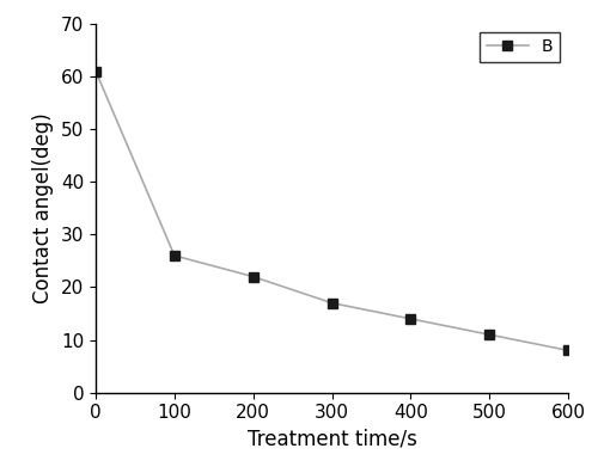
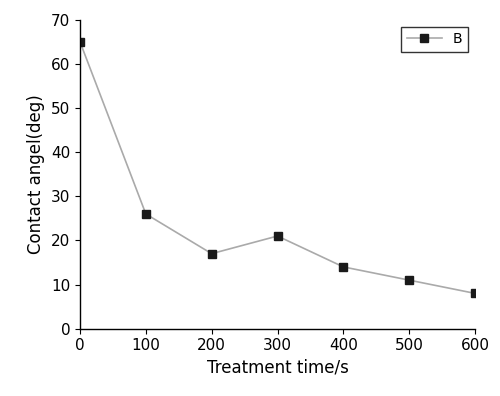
0: 61 -> 65
200: 22 -> 17
300: 17 -> 21
